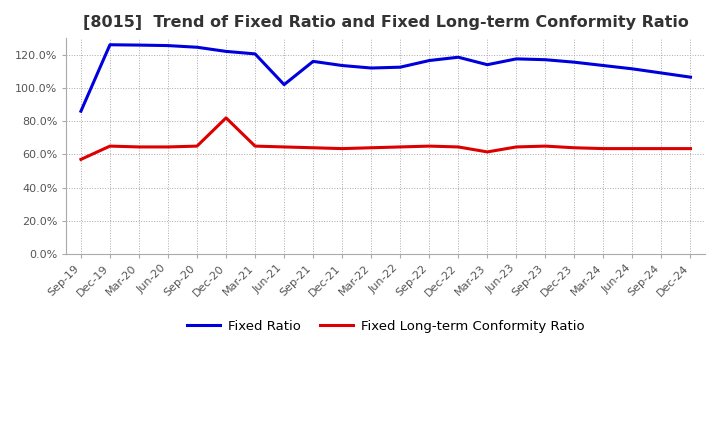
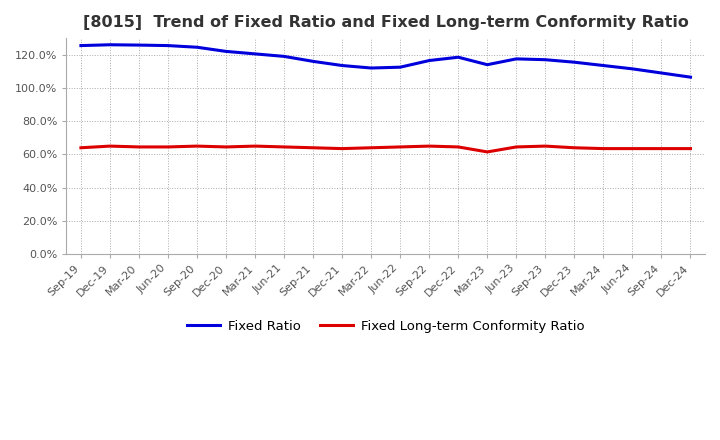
Fixed Ratio/Sep-19: 86% -> 126%
Fixed Long-term Conformity Ratio/Sep-19: 57% -> 64%
Fixed Long-term Conformity Ratio/Dec-20: 82% -> 64%
Fixed Ratio/Jun-21: 102% -> 119%
